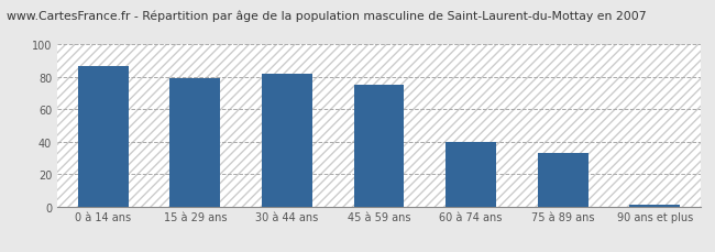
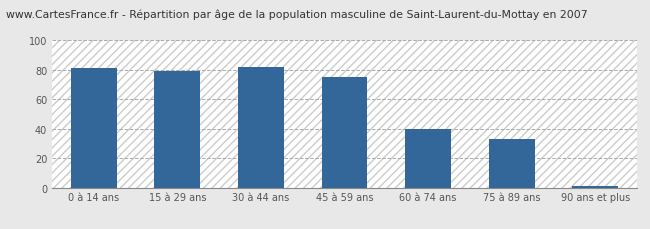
0 à 14 ans: 87 -> 81
